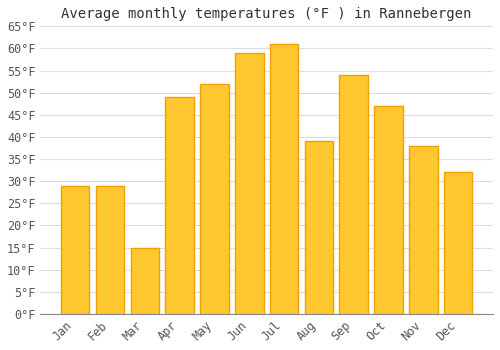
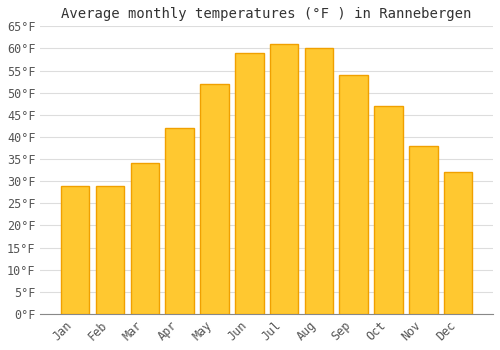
Mar: 15°F -> 34°F
Apr: 49°F -> 42°F
Aug: 39°F -> 60°F
